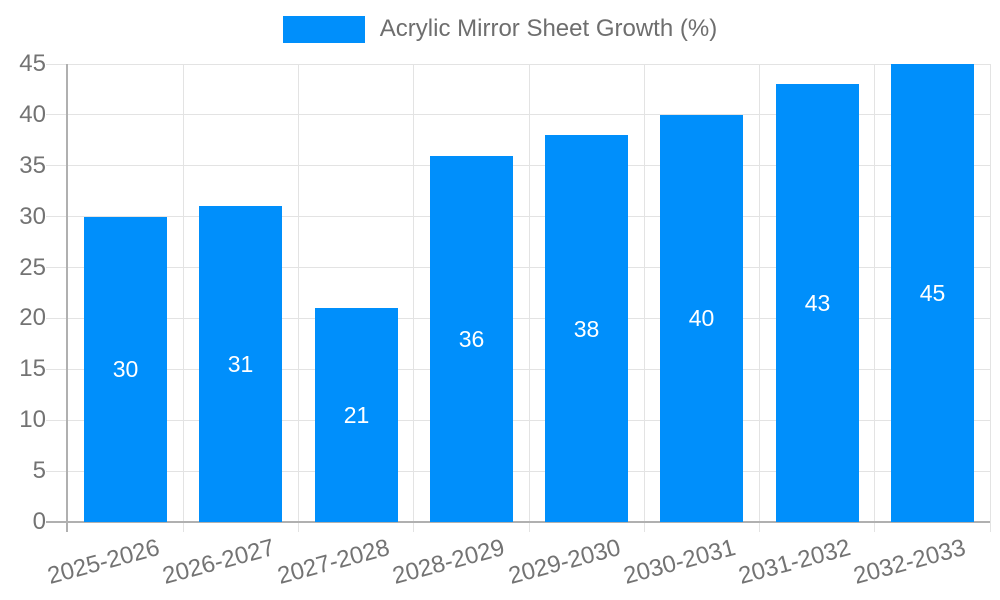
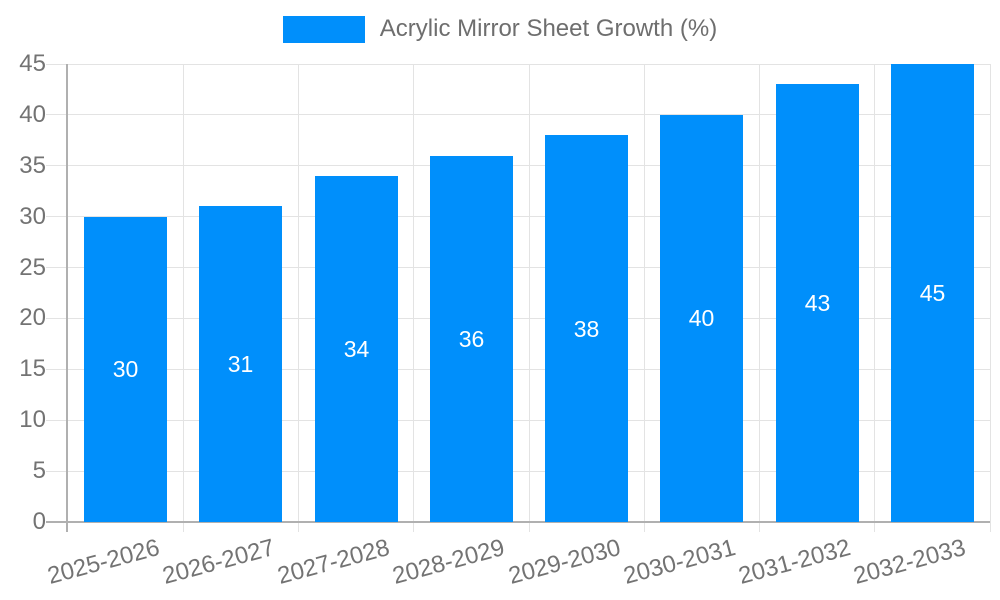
2027-2028: 21 -> 34
